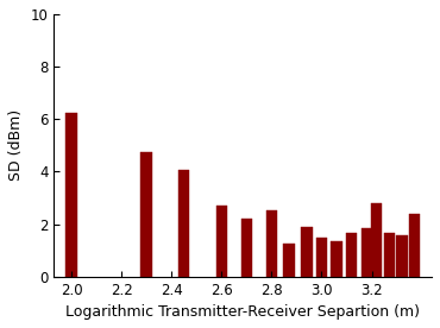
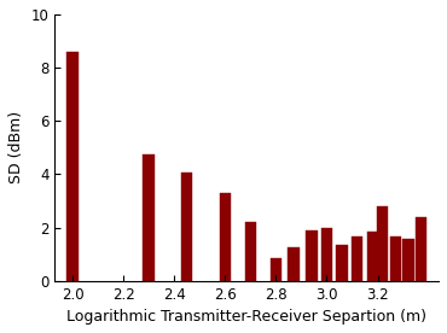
2.0: 6.25 -> 8.60
2.6: 2.70 -> 3.30
2.8: 2.50 -> 0.85
3.0: 1.50 -> 2.00
